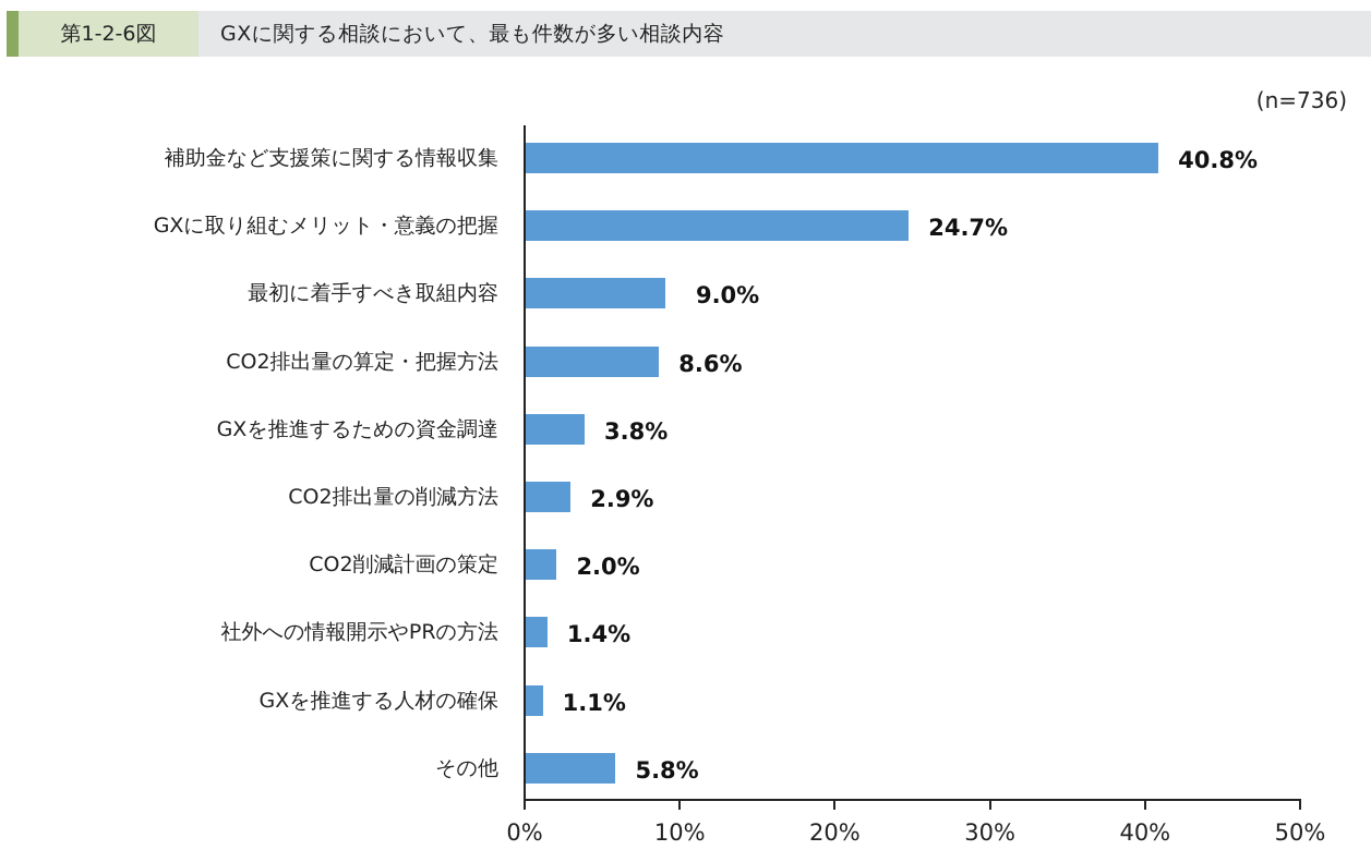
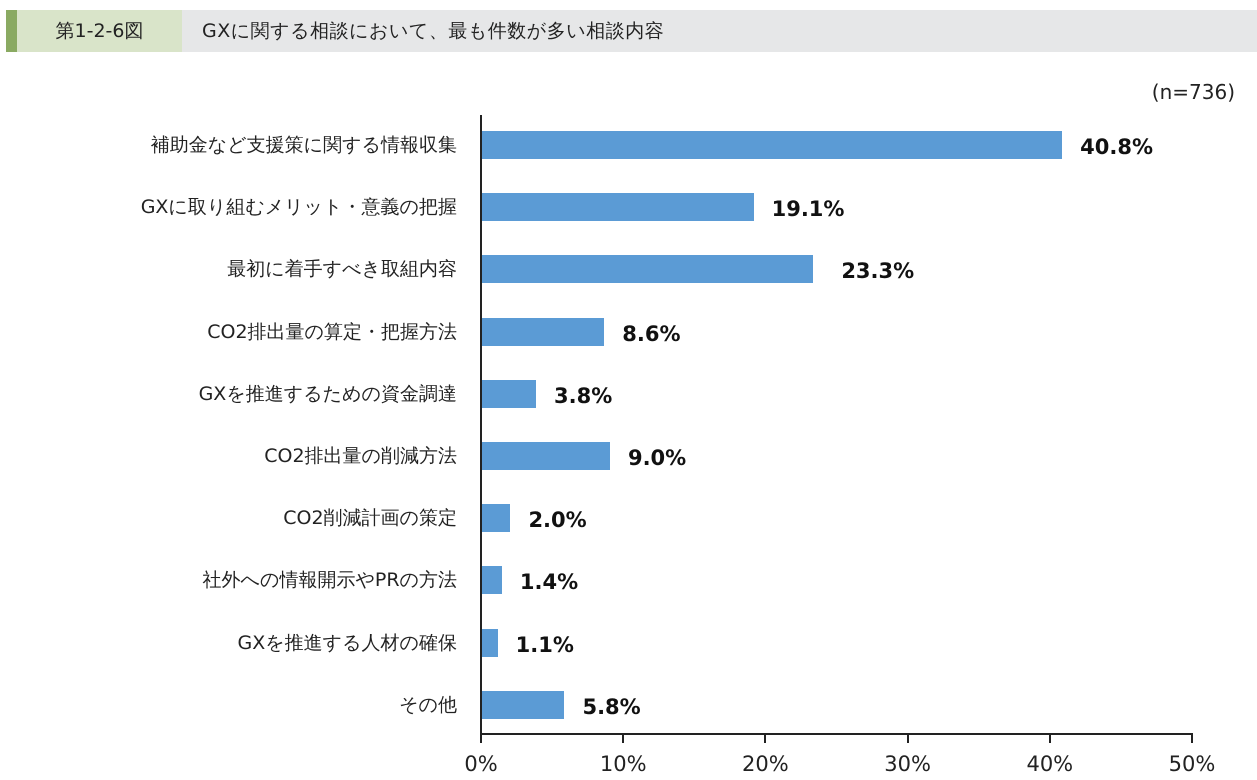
GXに取り組むメリット・意義の把握: 24.7% -> 19.1%
最初に着手すべき取組内容: 9.0% -> 23.3%
CO2排出量の削減方法: 2.9% -> 9.0%
